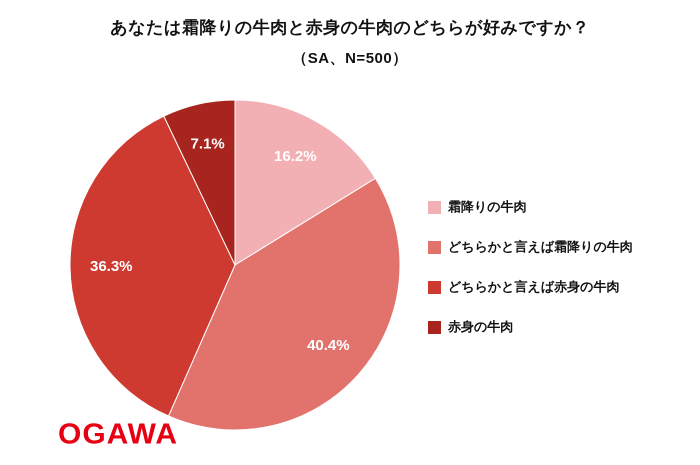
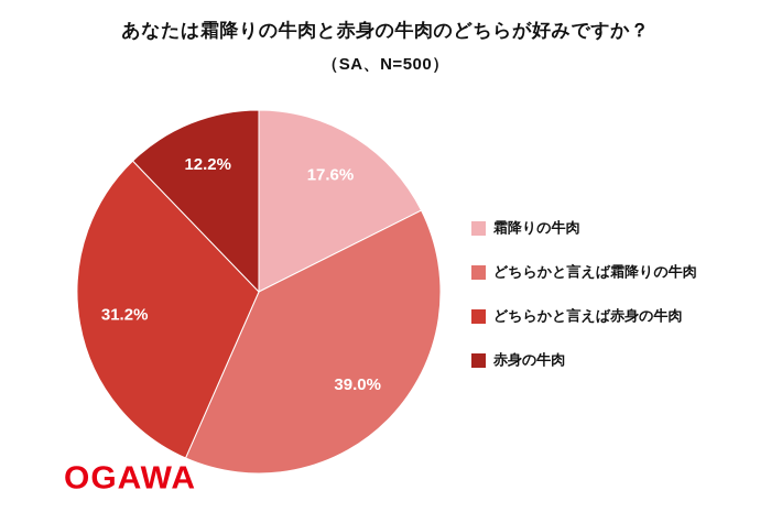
霜降りの牛肉: 16.2% -> 17.6%
どちらかと言えば霜降りの牛肉: 40.4% -> 39.0%
どちらかと言えば赤身の牛肉: 36.3% -> 31.2%
赤身の牛肉: 7.1% -> 12.2%
